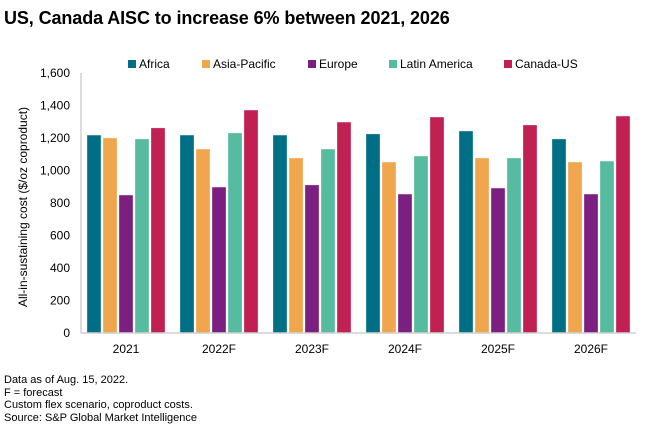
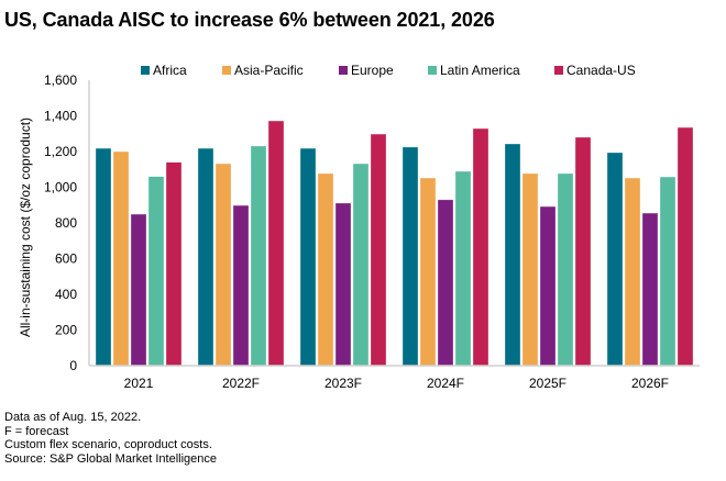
Latin America/2021: 1190 -> 1060
Canada-US/2021: 1260 -> 1140
Europe/2024F: 860 -> 930
